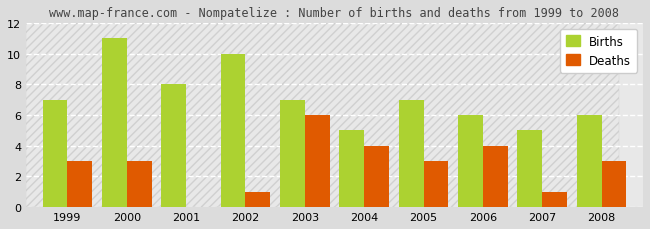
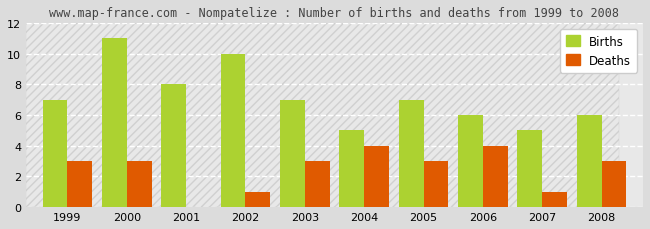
Deaths/2003: 6 -> 3
